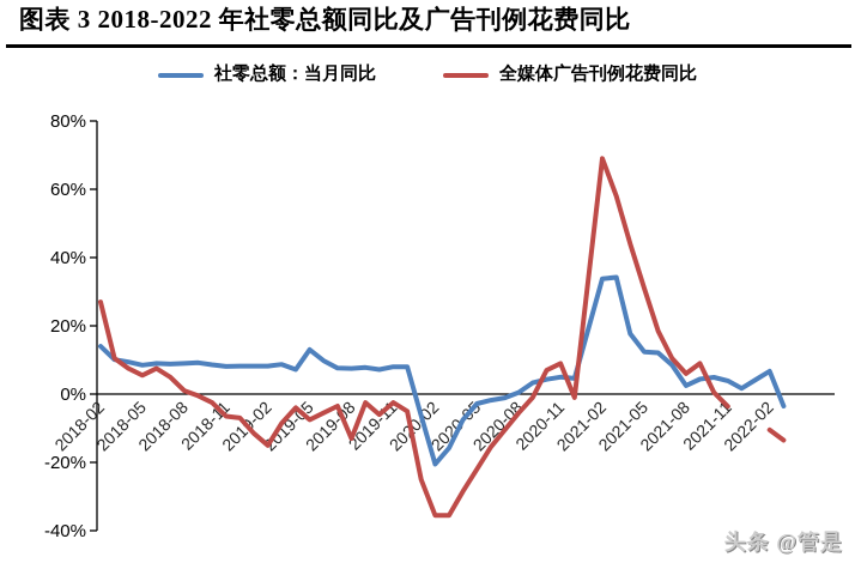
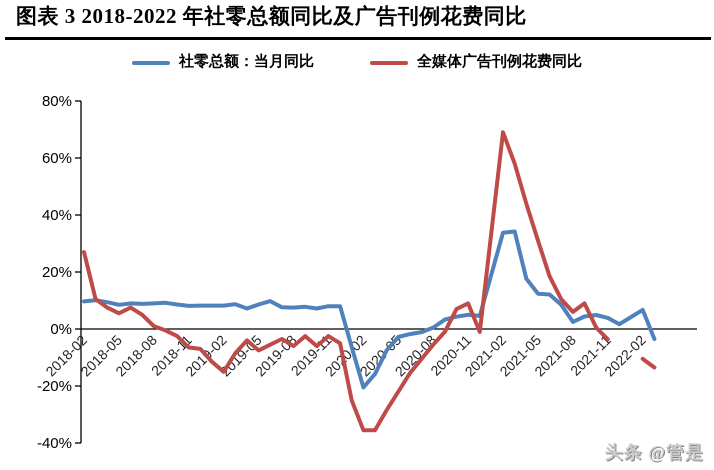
社零总额：当月同比/2018-02: 14% -> 10%
社零总额：当月同比/2019-05: 13% -> 9%
全媒体广告刊例花费同比/2019-08: -13% -> -6%
